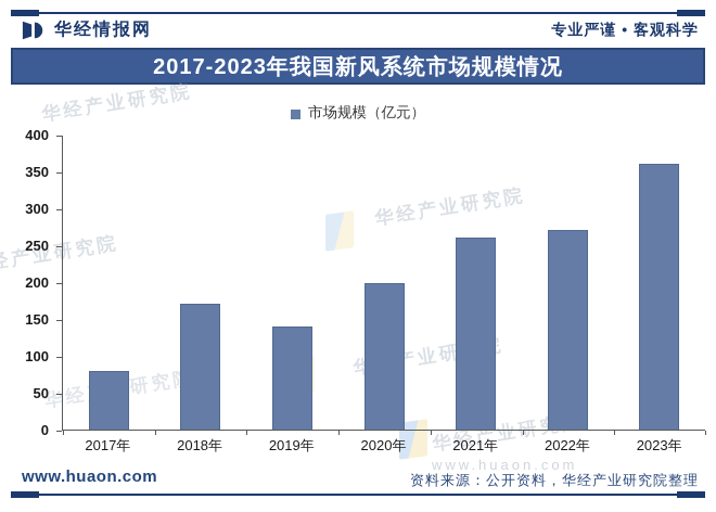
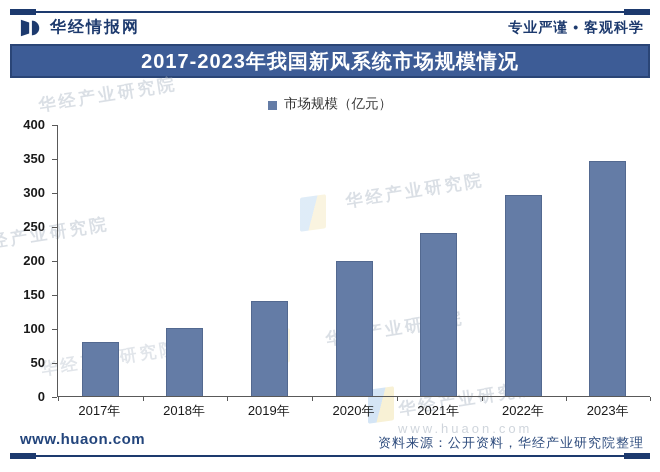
2018年: 170 -> 100
2021年: 260 -> 240
2022年: 270 -> 300
2023年: 360 -> 340
